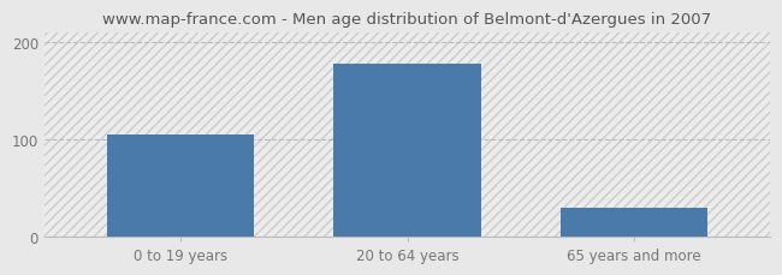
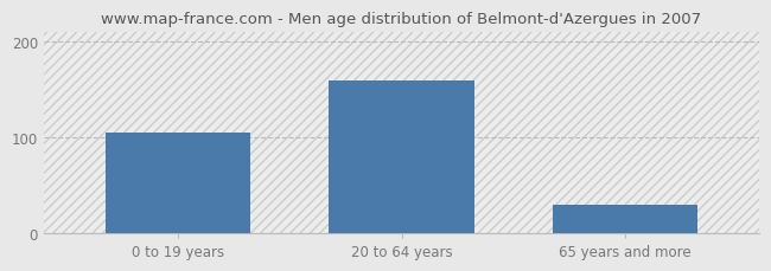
20 to 64 years: 178 -> 160
